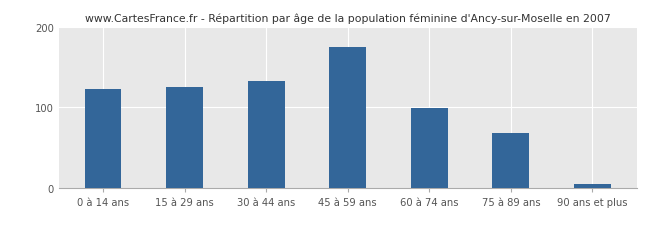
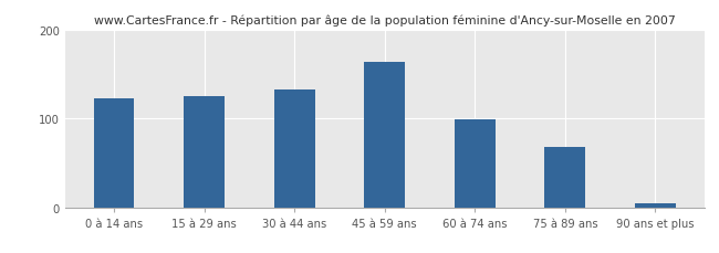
45 à 59 ans: 175 -> 164
